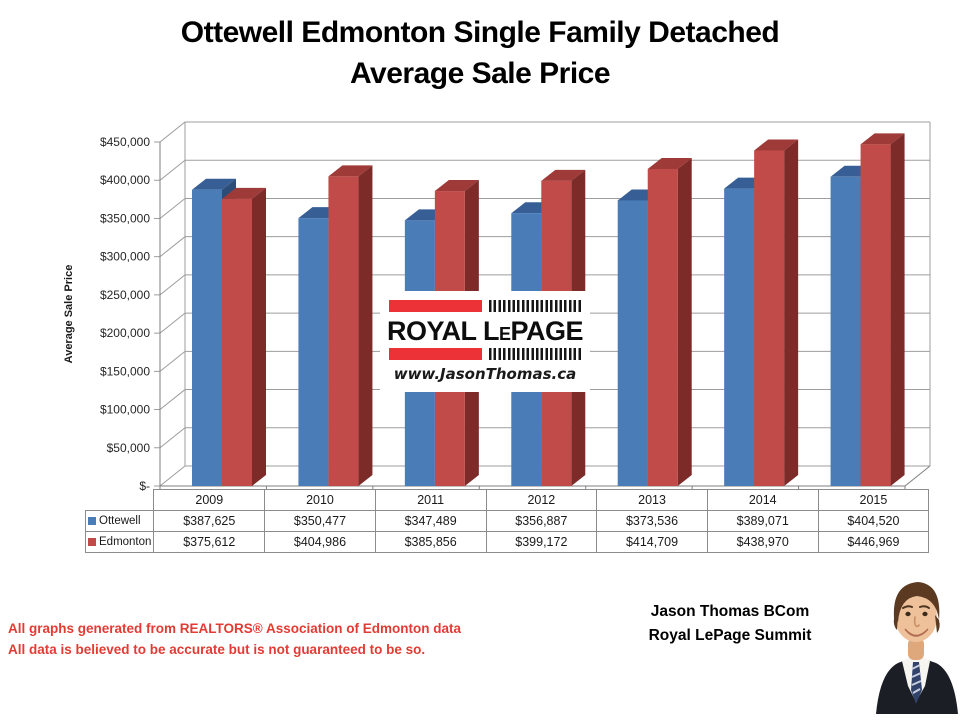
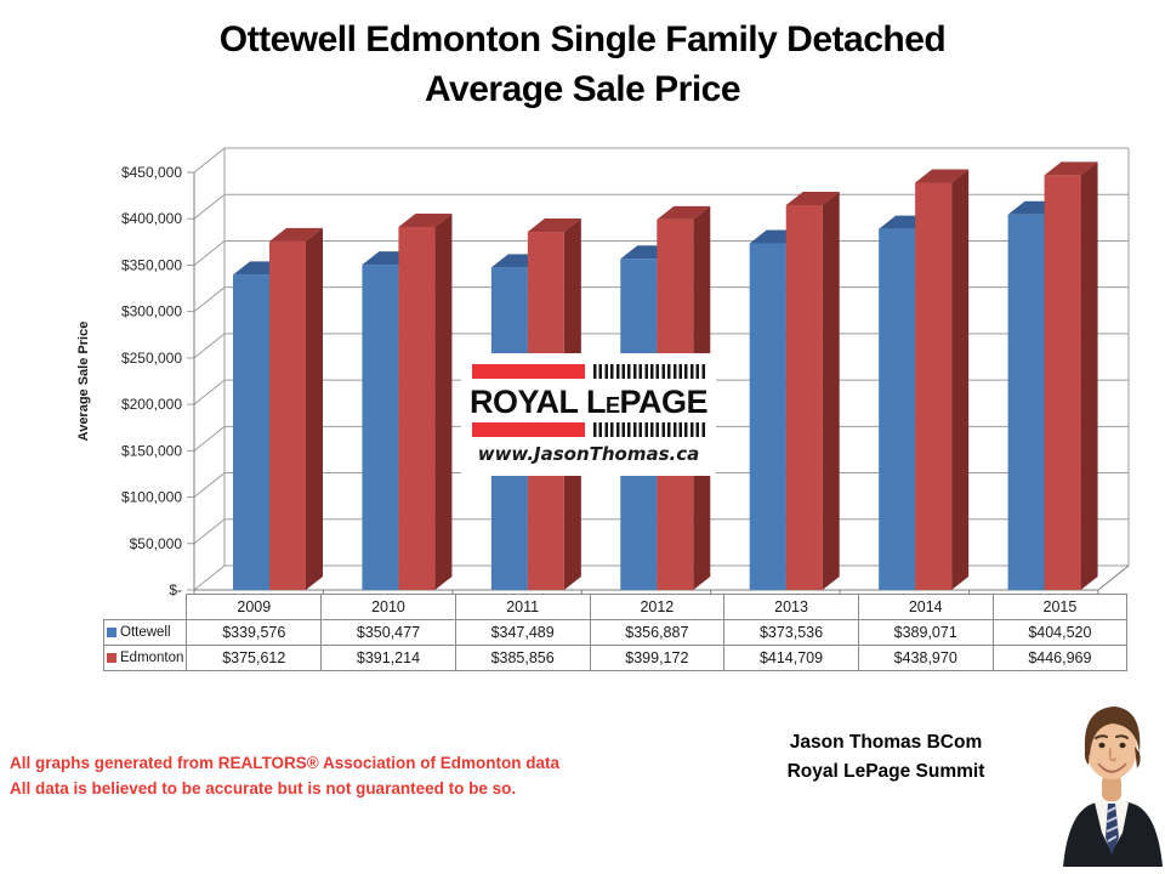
Ottewell/2009: $387,625 -> $339,576
Edmonton/2010: $404,986 -> $391,214
